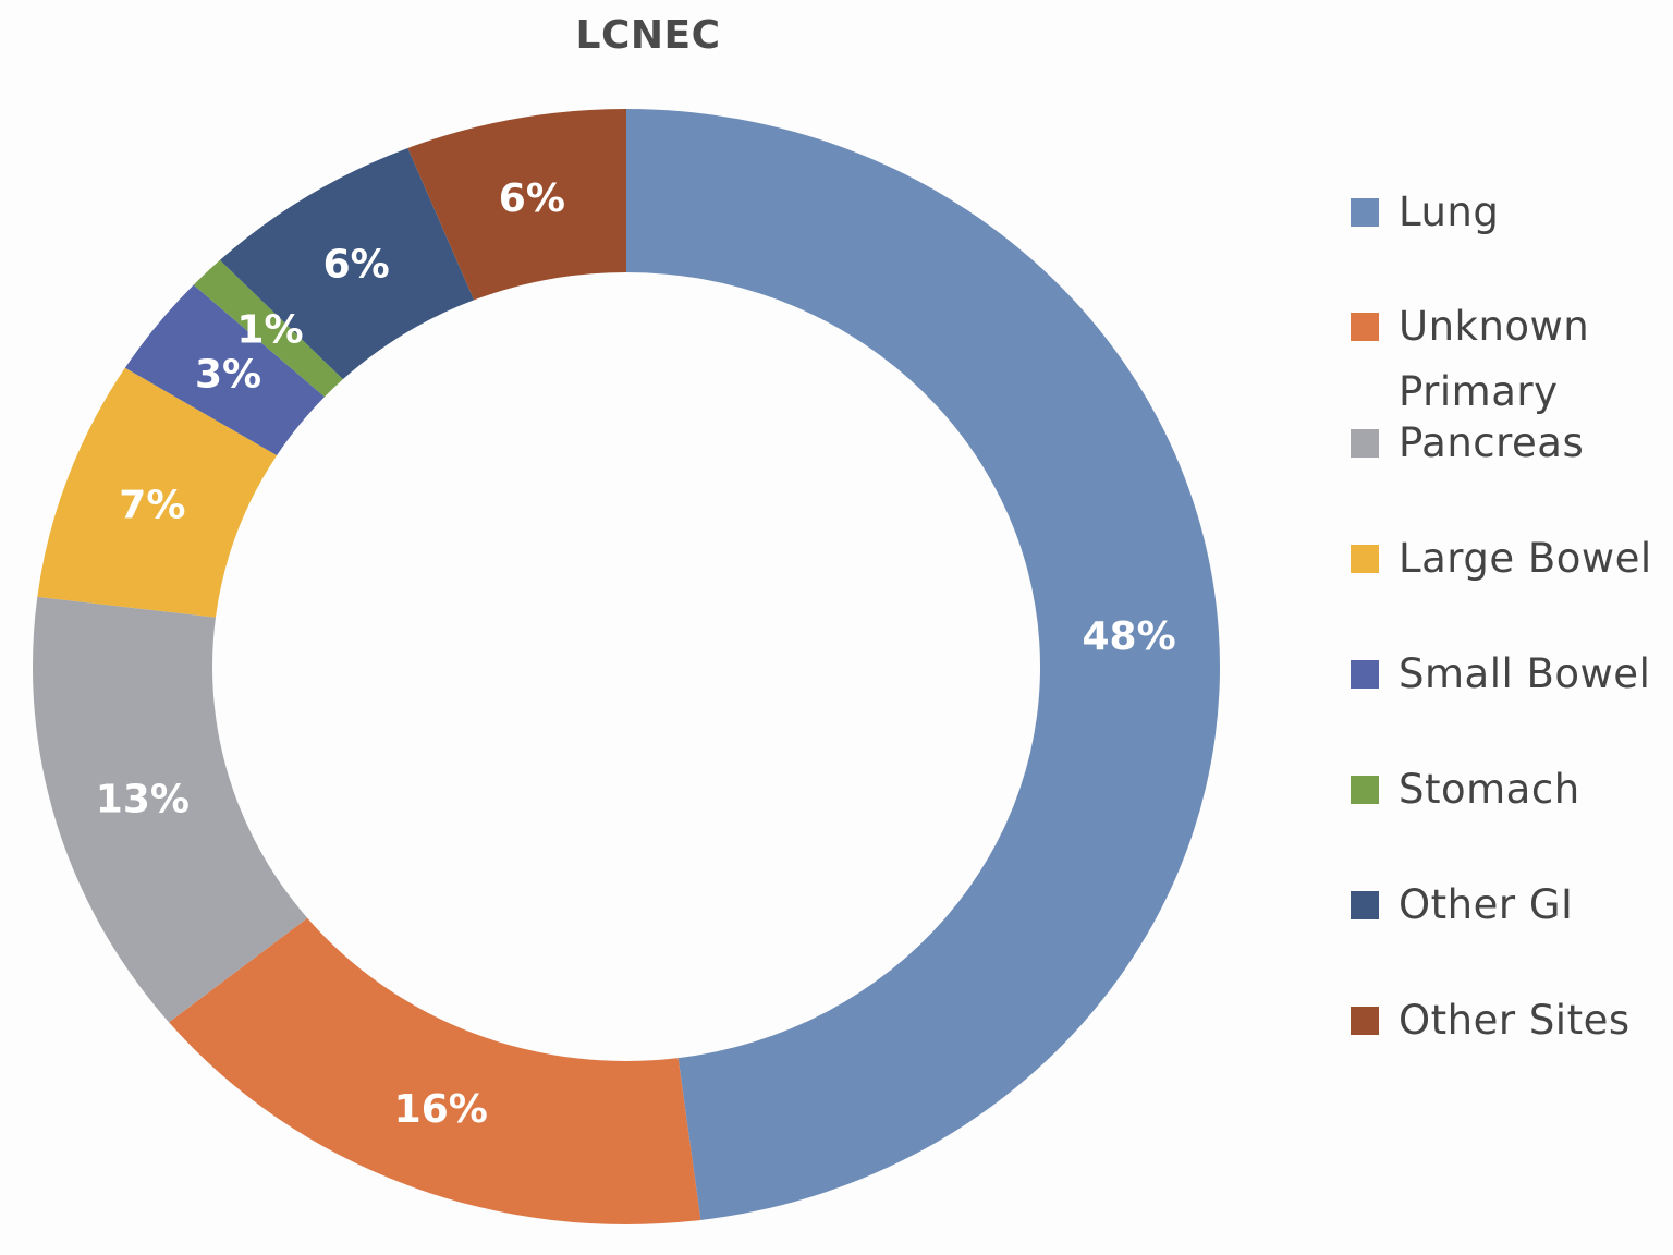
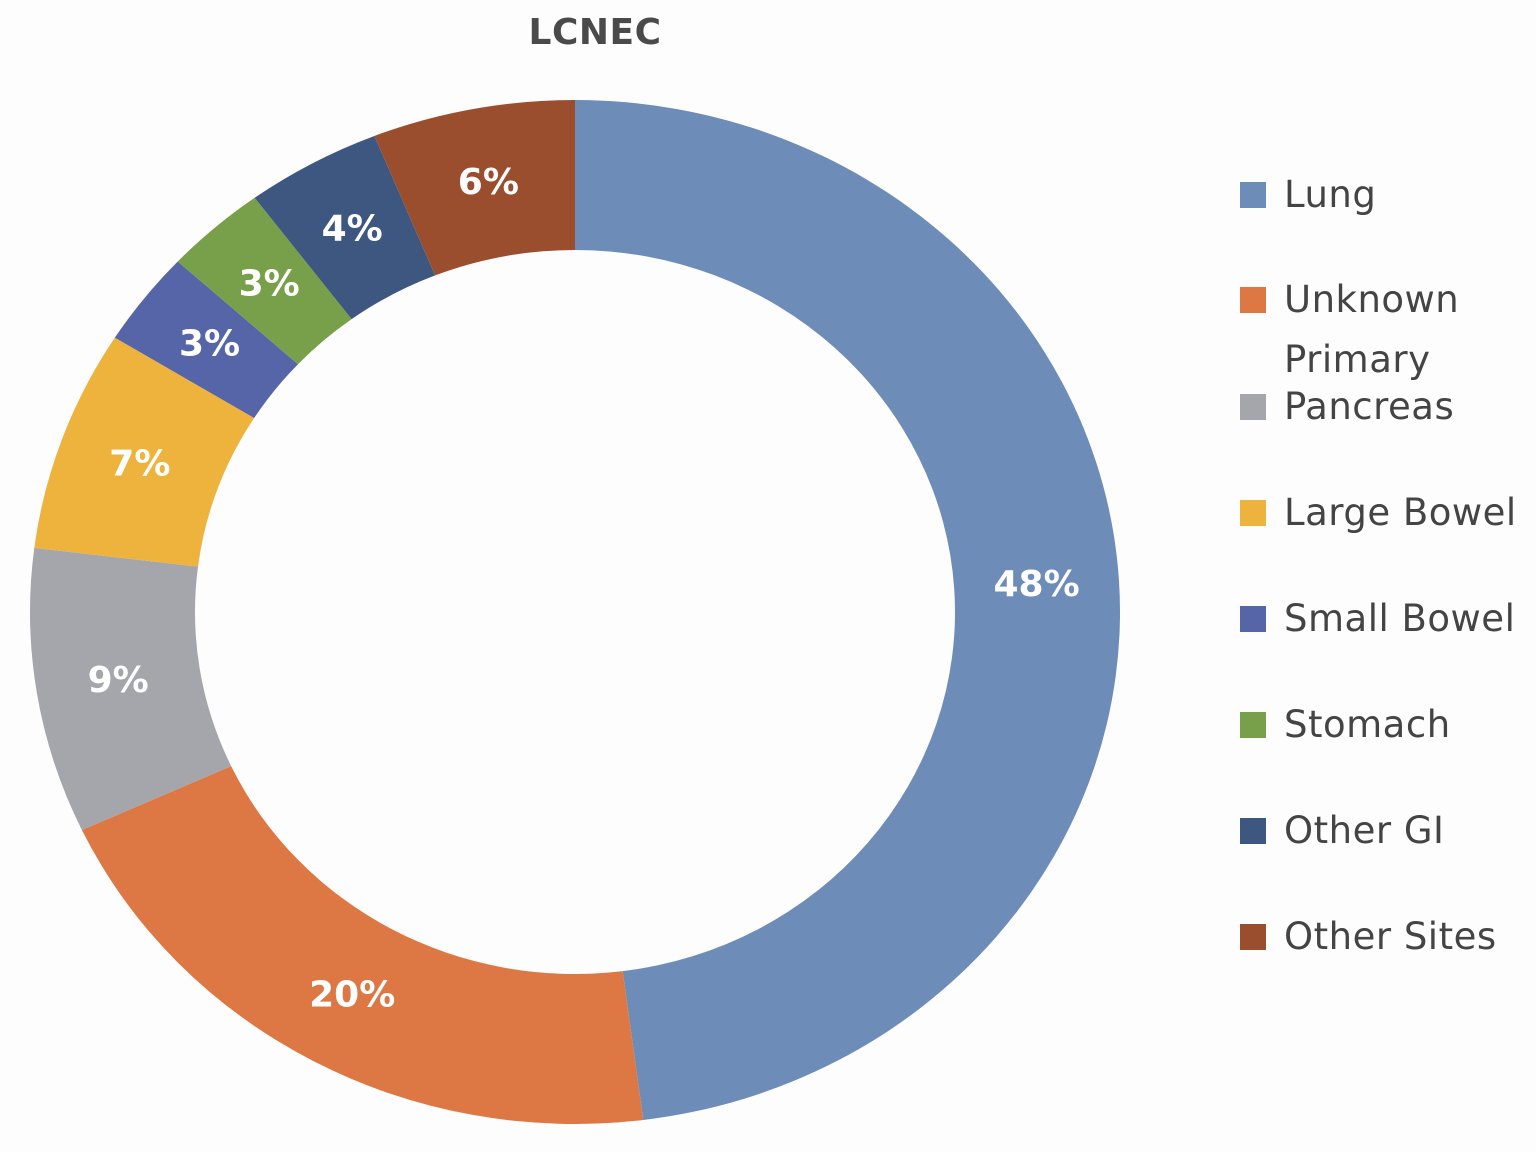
Unknown Primary: 16% -> 20%
Pancreas: 13% -> 9%
Stomach: 1% -> 3%
Other GI: 6% -> 4%
